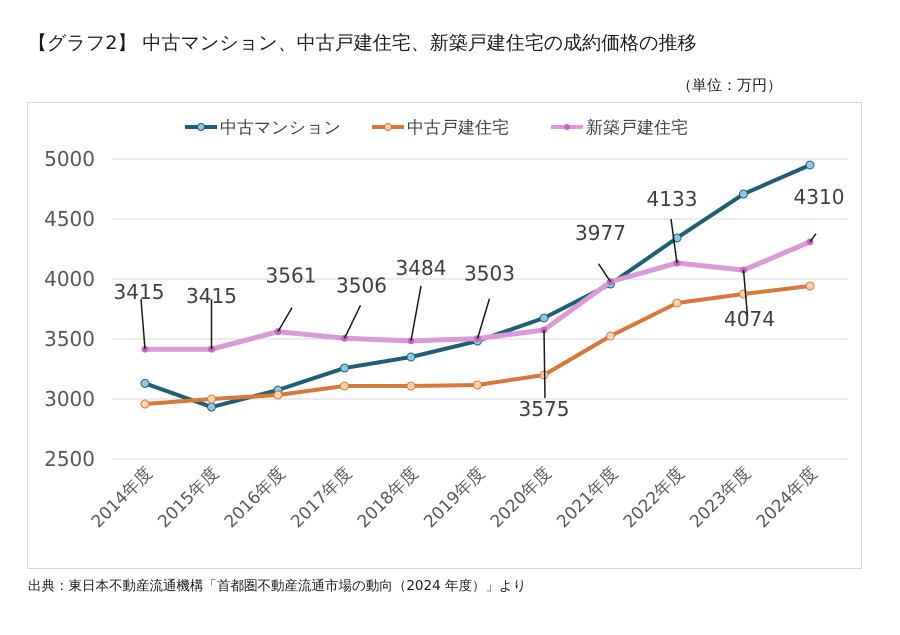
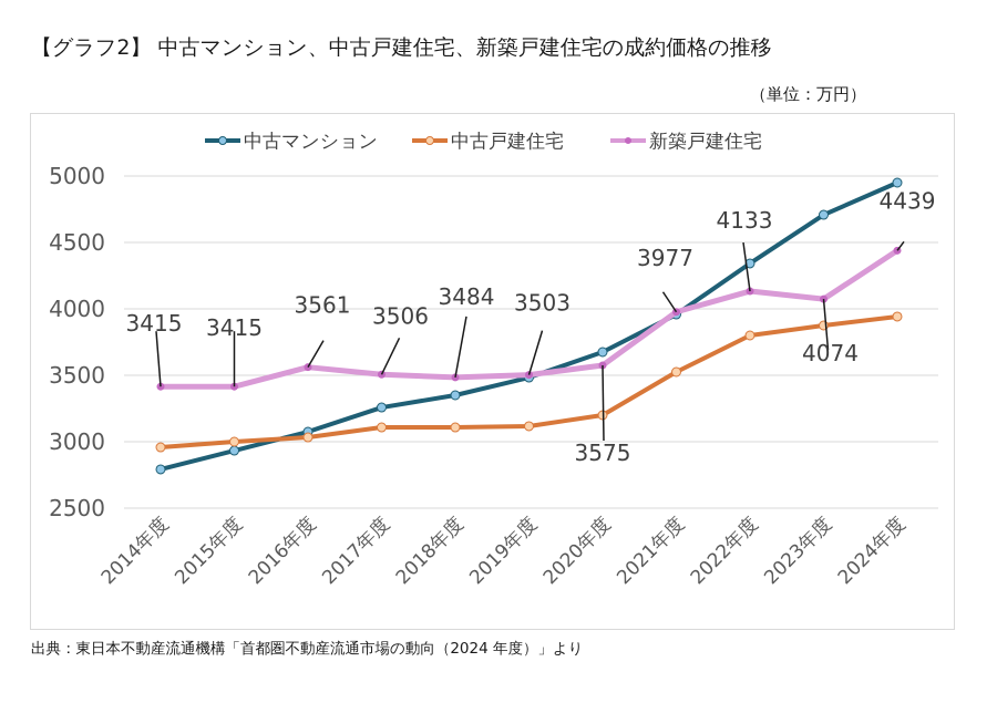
中古マンション/2014年度: 3130 -> 2790
新築戸建住宅/2024年度: 4310 -> 4439
